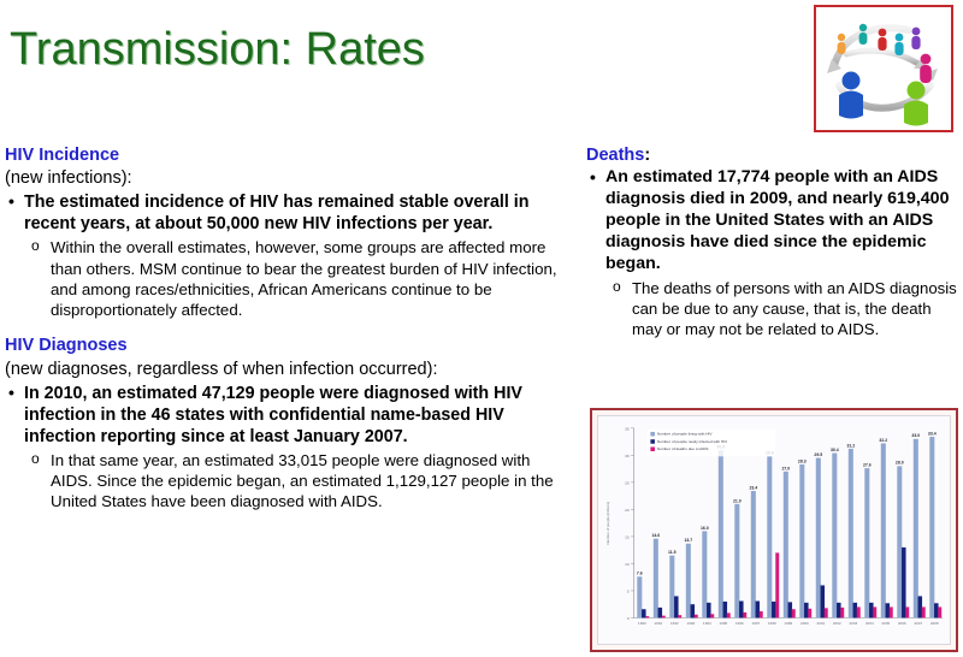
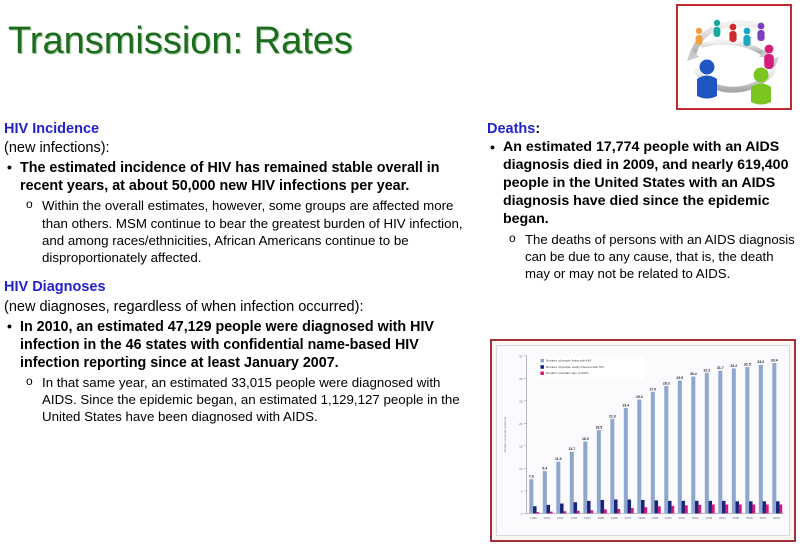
Number of people living with HIV/1991: 14.6 -> 9.4
Number of people newly infected with HIV/1992: 4 -> 2
Number of people living with HIV/1995: 30.9 -> 18.5
Number of people living with HIV/1998: 29.8 -> 25.3
Number of deaths due to AIDS/1998: 12 -> 1
Number of people newly infected with HIV/2001: 6 -> 3
Number of people living with HIV/2004: 27.6 -> 31.7
Number of people living with HIV/2006: 28.0 -> 32.5
Number of people newly infected with HIV/2006: 13 -> 3
Number of people newly infected with HIV/2007: 4 -> 3
